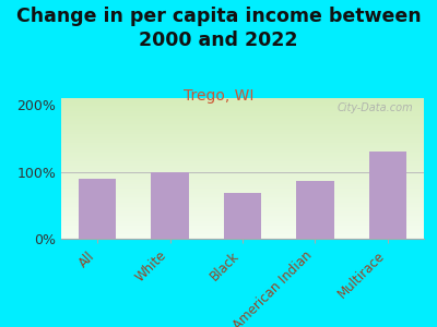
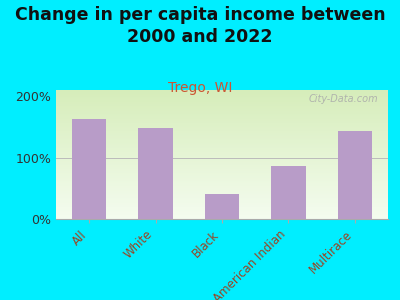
All: 90% -> 162%
White: 100% -> 148%
Black: 68% -> 40%
Multirace: 130% -> 144%
